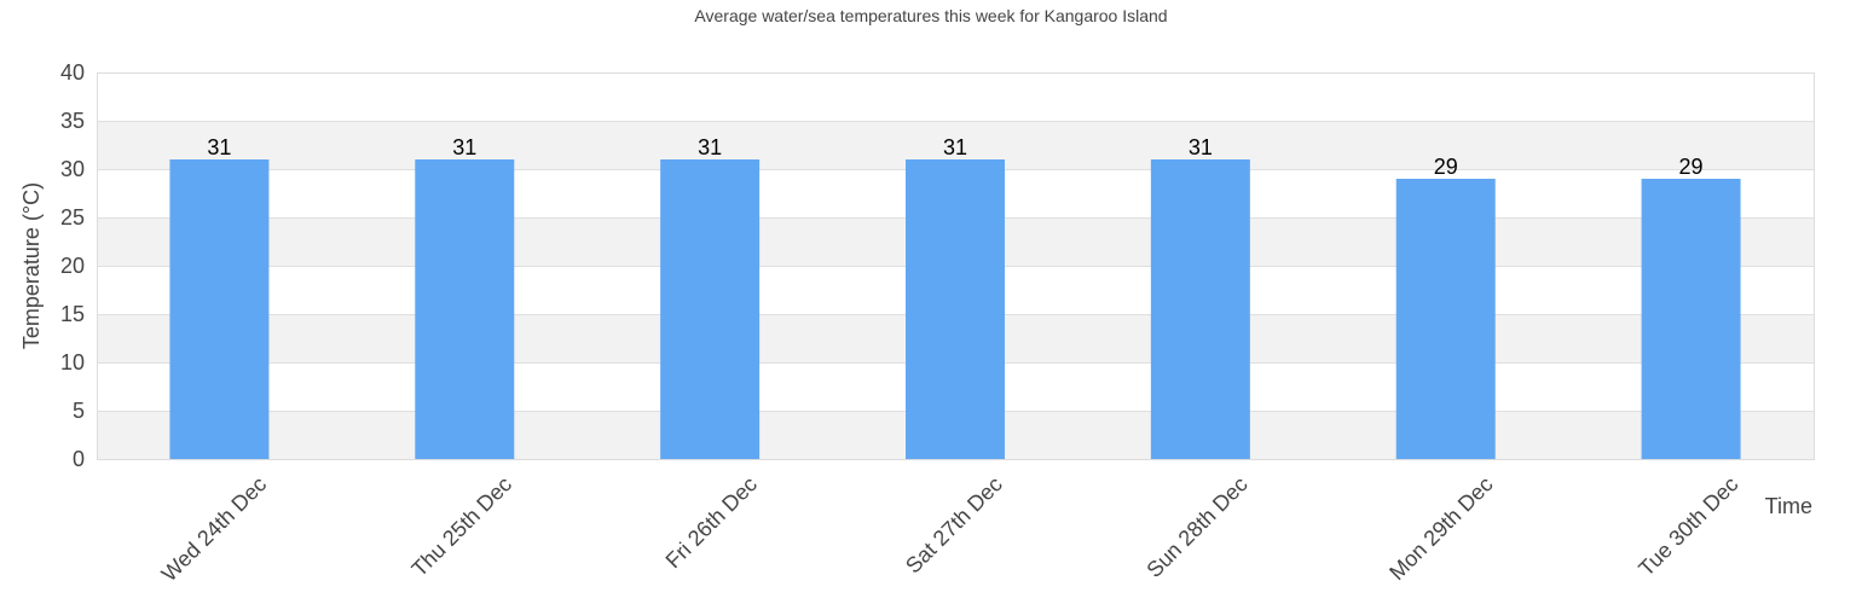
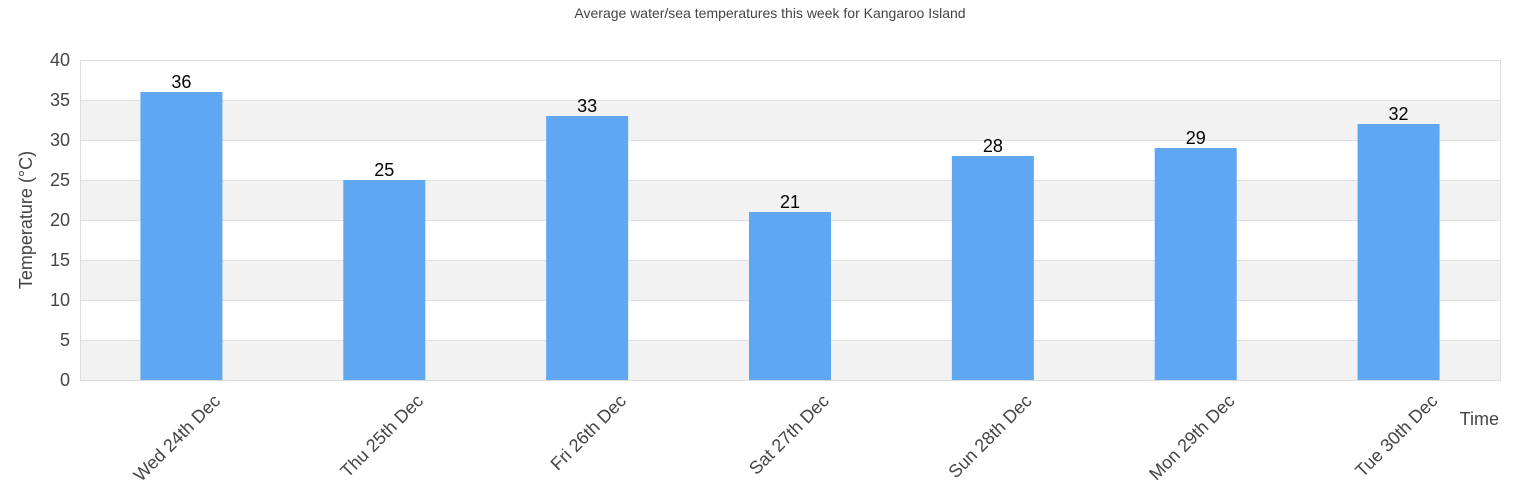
Wed 24th Dec: 31 -> 36
Thu 25th Dec: 31 -> 25
Fri 26th Dec: 31 -> 33
Sat 27th Dec: 31 -> 21
Sun 28th Dec: 31 -> 28
Tue 30th Dec: 29 -> 32
